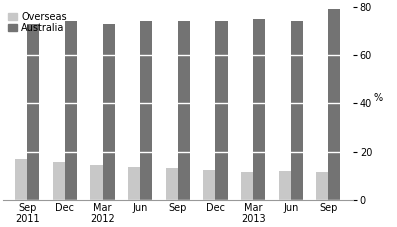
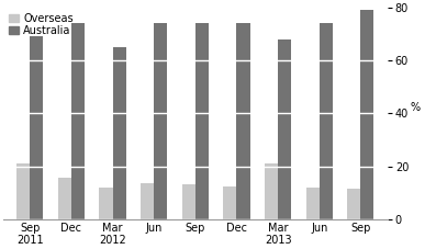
Overseas/Sep 2011: 17.0 -> 21.0
Australia/Sep 2011: 73 -> 69
Overseas/Mar 2012: 14.5 -> 12.0
Australia/Mar 2012: 73 -> 65
Overseas/Mar 2013: 11.5 -> 21.0
Australia/Mar 2013: 75 -> 68
